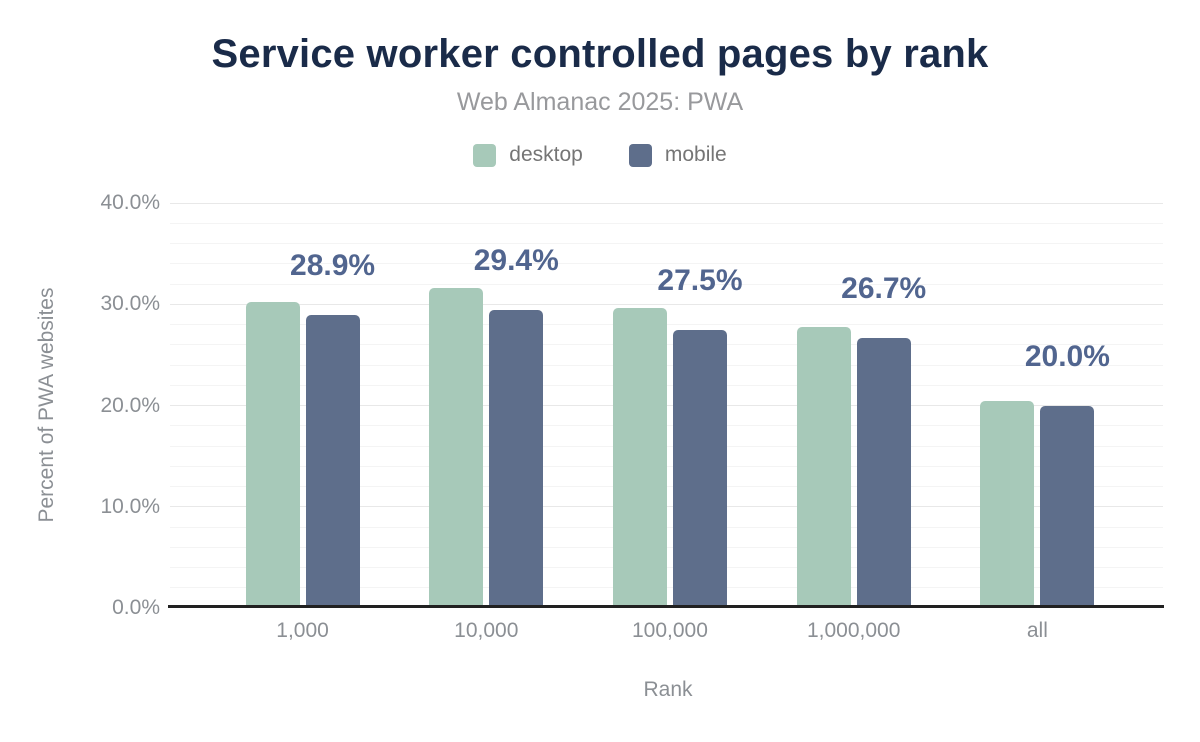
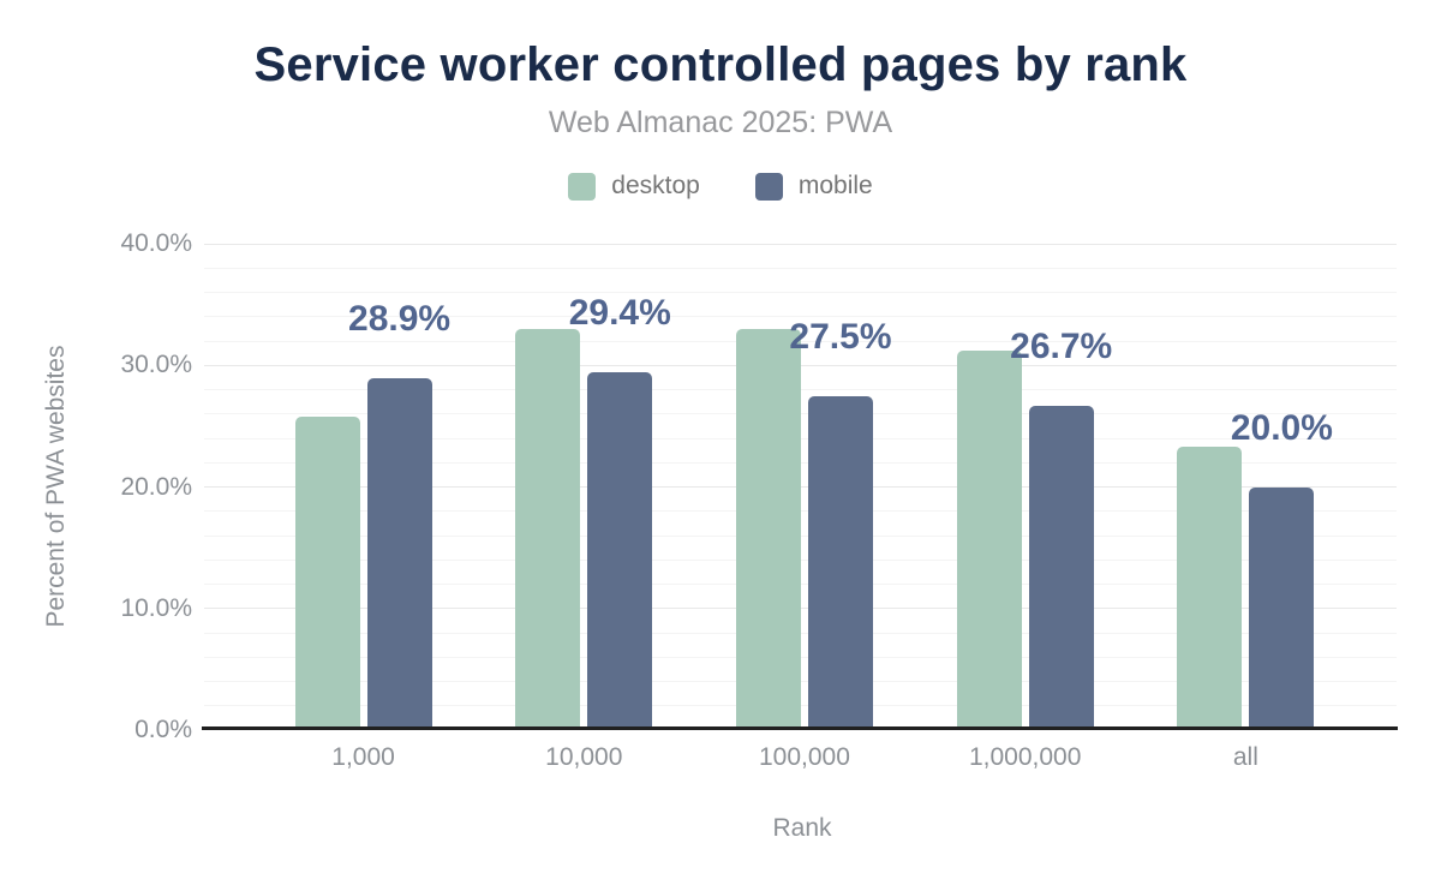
desktop/1,000: 30.2% -> 25.8%
desktop/10,000: 31.6% -> 33.0%
desktop/100,000: 29.6% -> 33.0%
desktop/1,000,000: 27.8% -> 31.2%
desktop/all: 20.4% -> 23.3%
